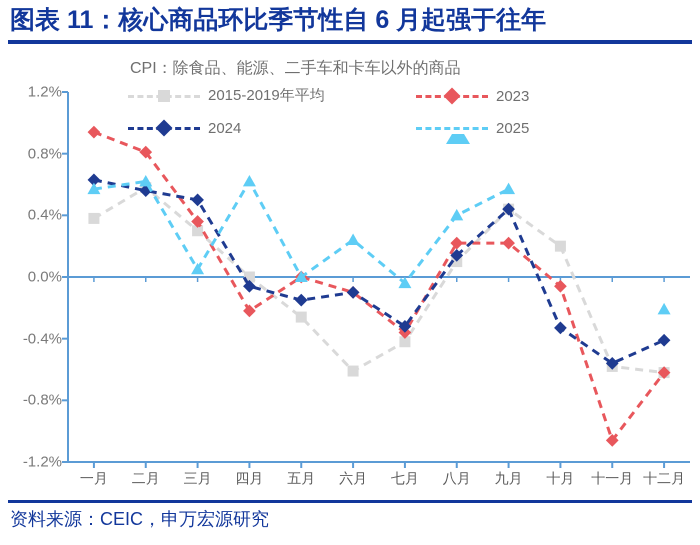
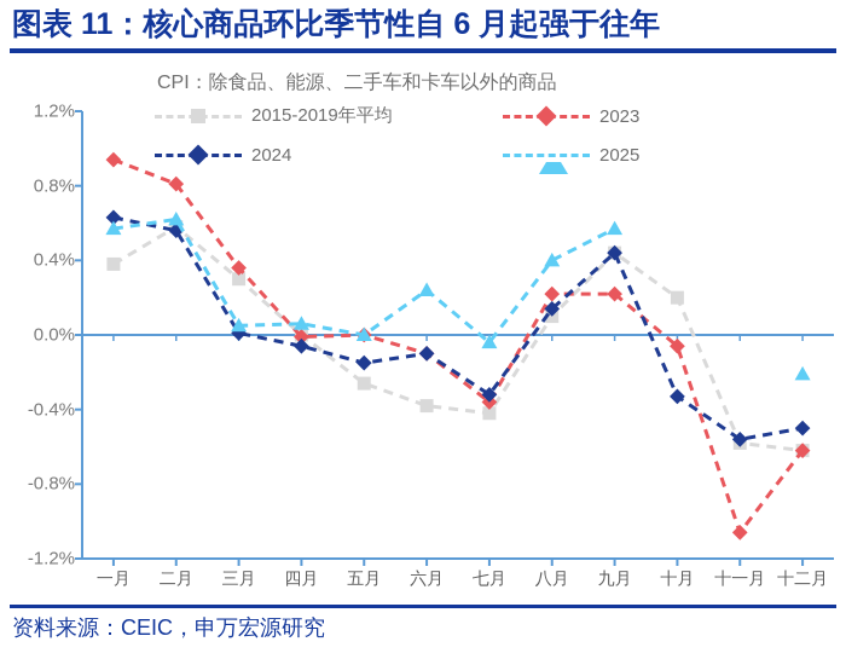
2024/三月: 0.50% -> 0.01%
2023/四月: -0.22% -> -0.01%
2025/四月: 0.62% -> 0.06%
2015-2019年平均/六月: -0.61% -> -0.38%
2024/十二月: -0.41% -> -0.50%
